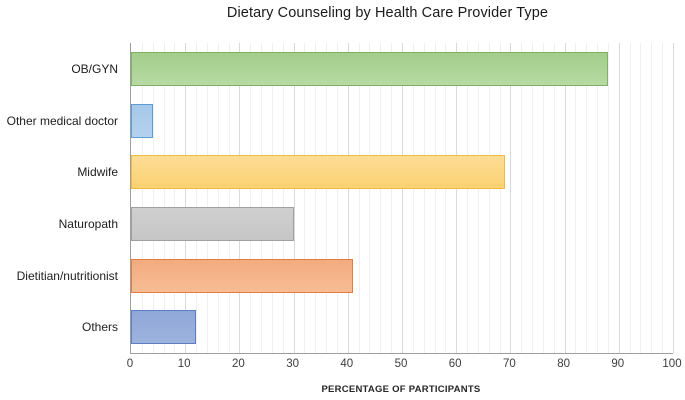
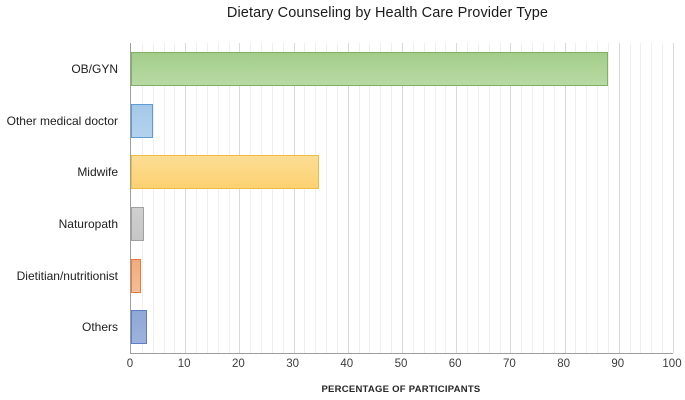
Midwife: 69 -> 35
Naturopath: 30 -> 2
Dietitian/nutritionist: 41 -> 2
Others: 12 -> 3
